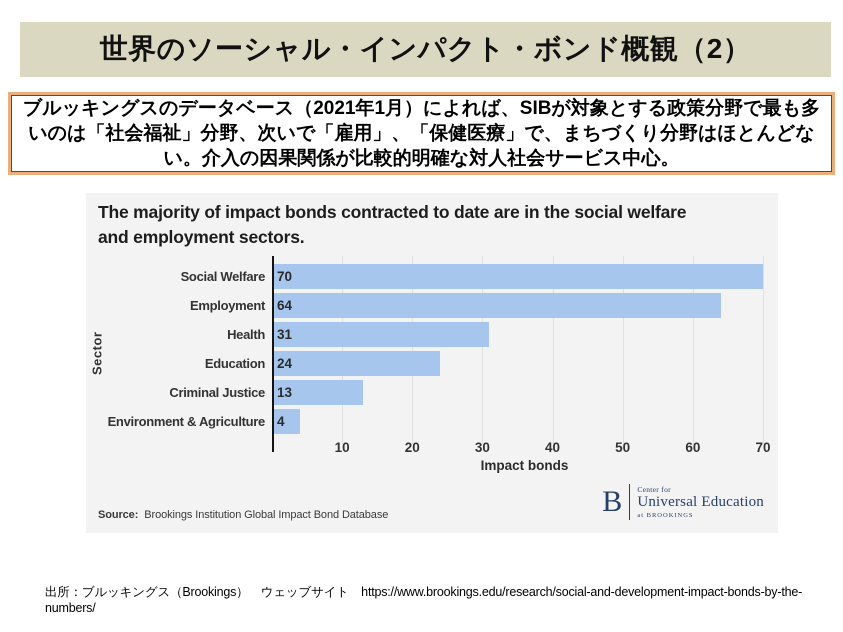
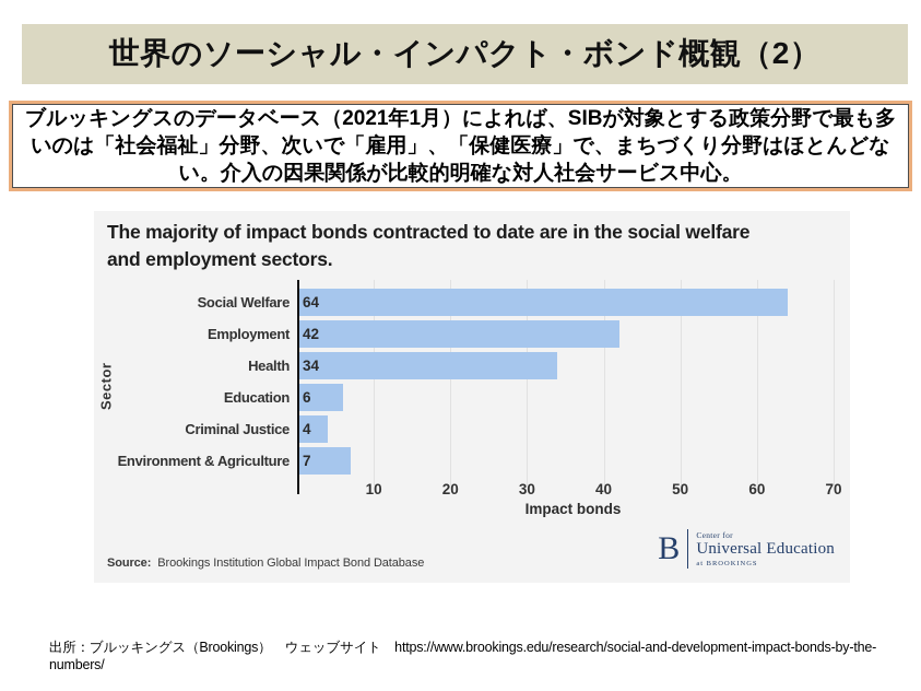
Social Welfare: 70 -> 64
Employment: 64 -> 42
Health: 31 -> 34
Education: 24 -> 6
Criminal Justice: 13 -> 4
Environment & Agriculture: 4 -> 7
